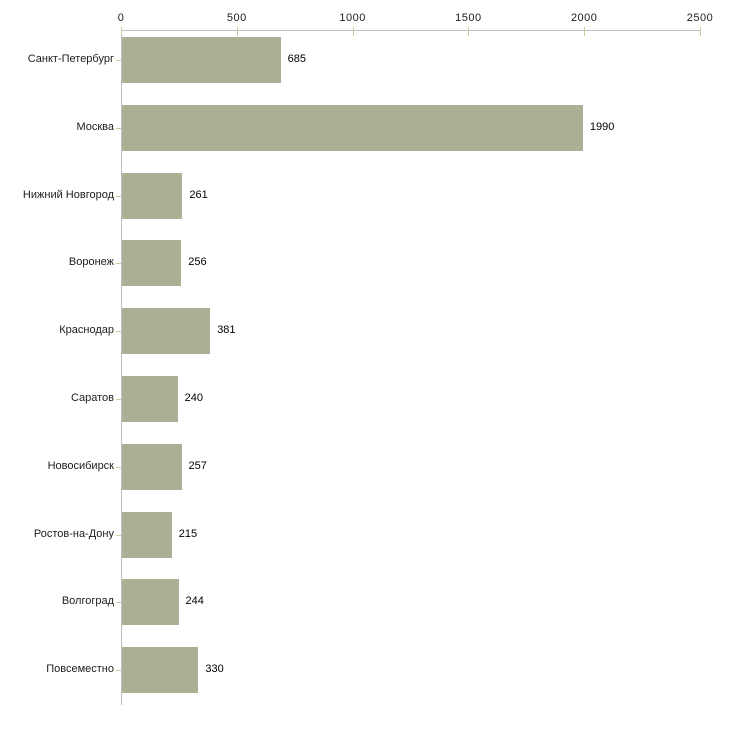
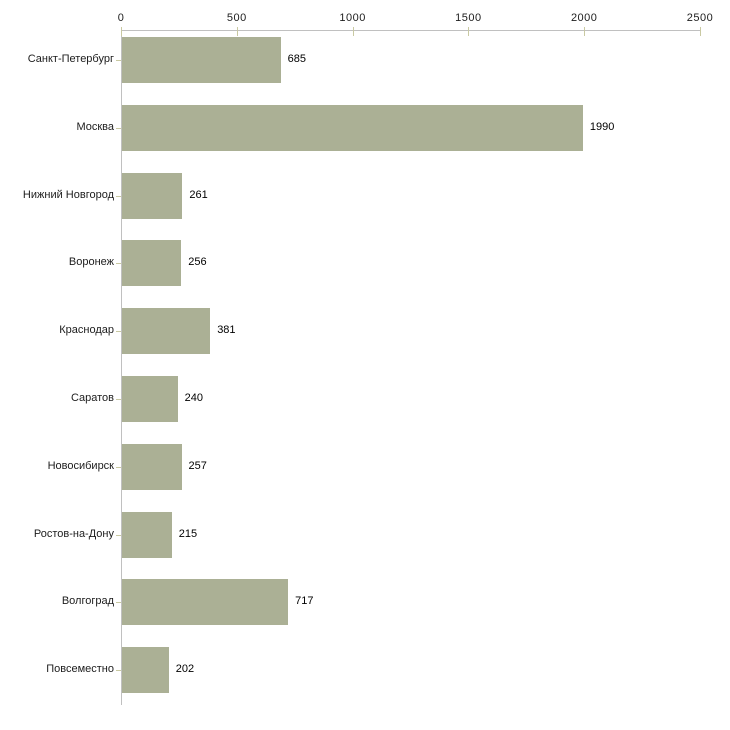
Волгоград: 244 -> 717
Повсеместно: 330 -> 202
